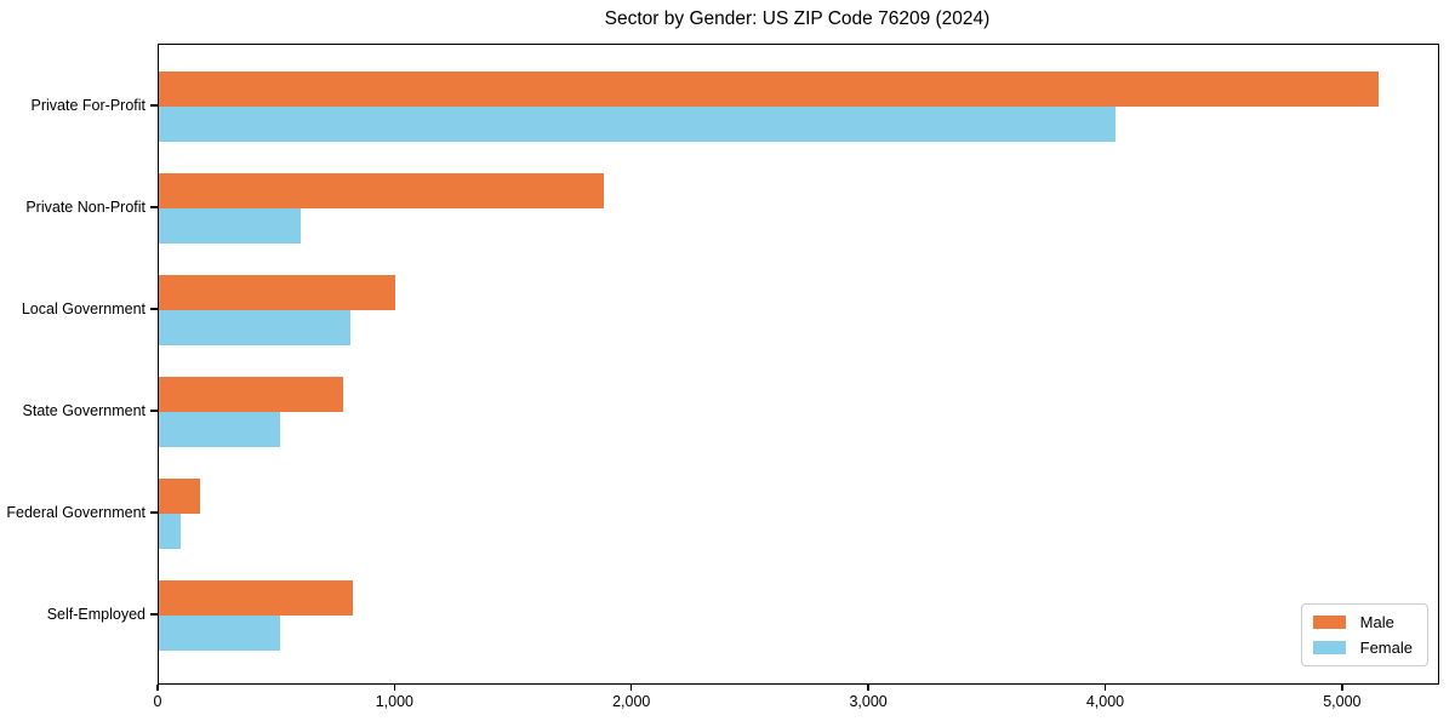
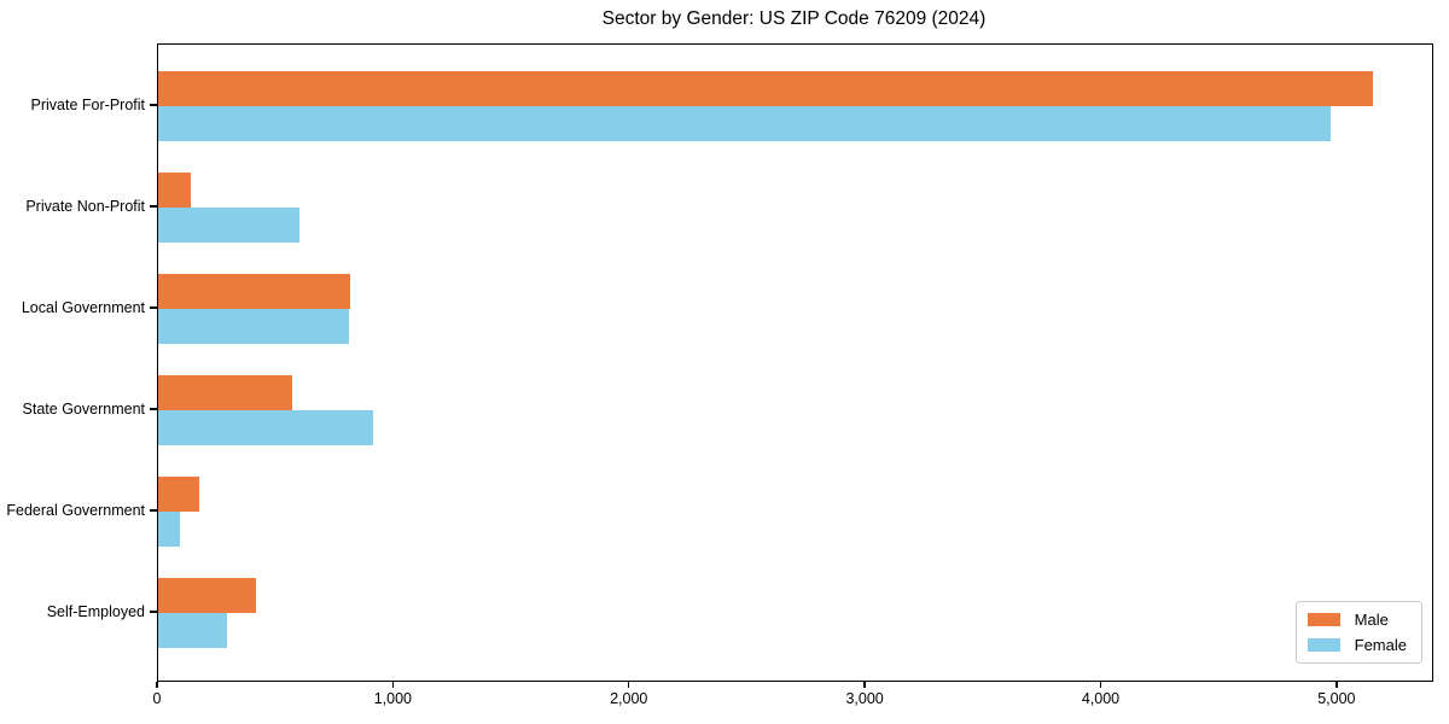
Female/Private For-Profit: 4040 -> 4970
Male/Private Non-Profit: 1880 -> 140
Male/Local Government: 1000 -> 820
Male/State Government: 780 -> 570
Female/State Government: 510 -> 910
Male/Self-Employed: 820 -> 420
Female/Self-Employed: 510 -> 290
